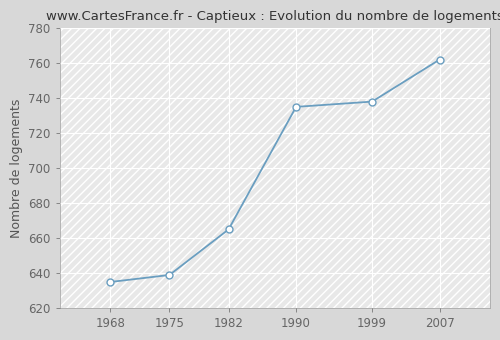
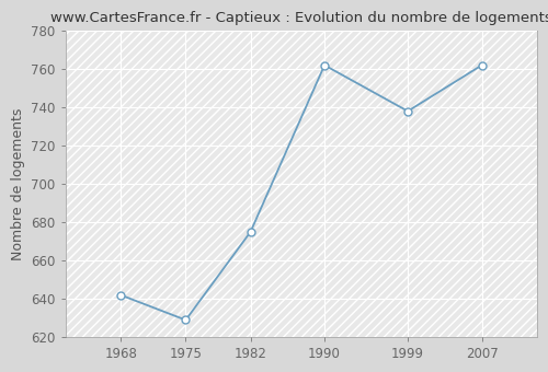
1968: 635 -> 642
1975: 639 -> 629
1982: 665 -> 675
1990: 735 -> 762
